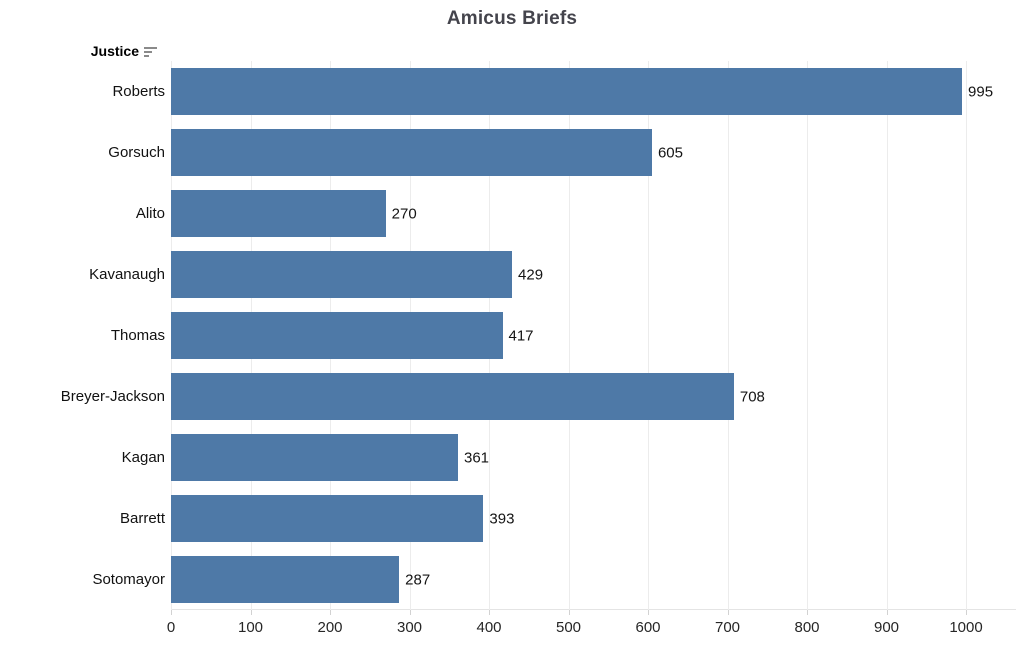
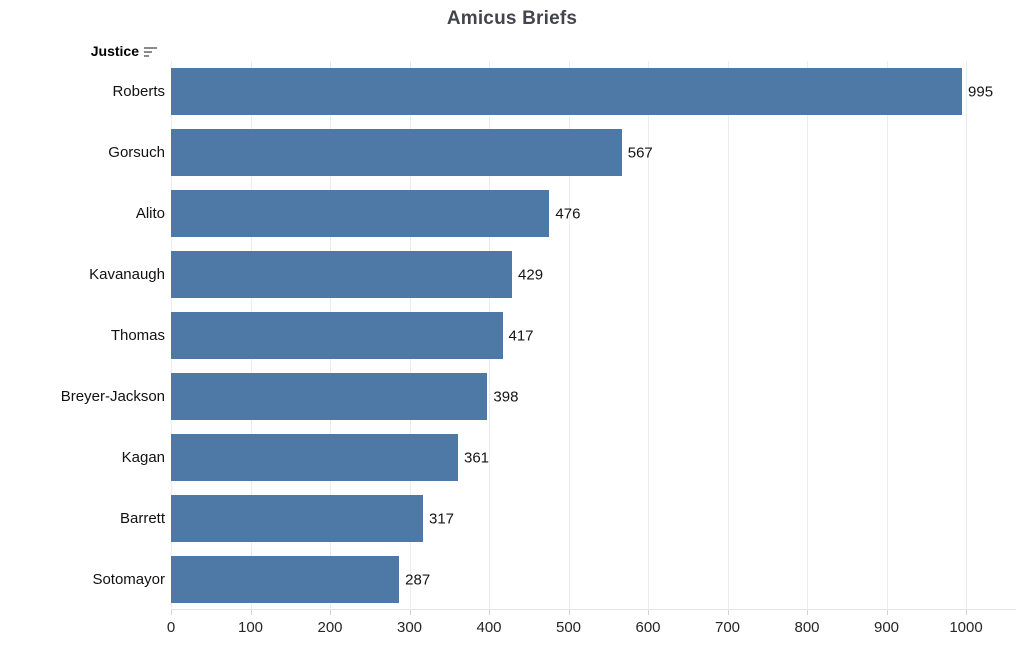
Gorsuch: 605 -> 567
Alito: 270 -> 476
Breyer-Jackson: 708 -> 398
Barrett: 393 -> 317
